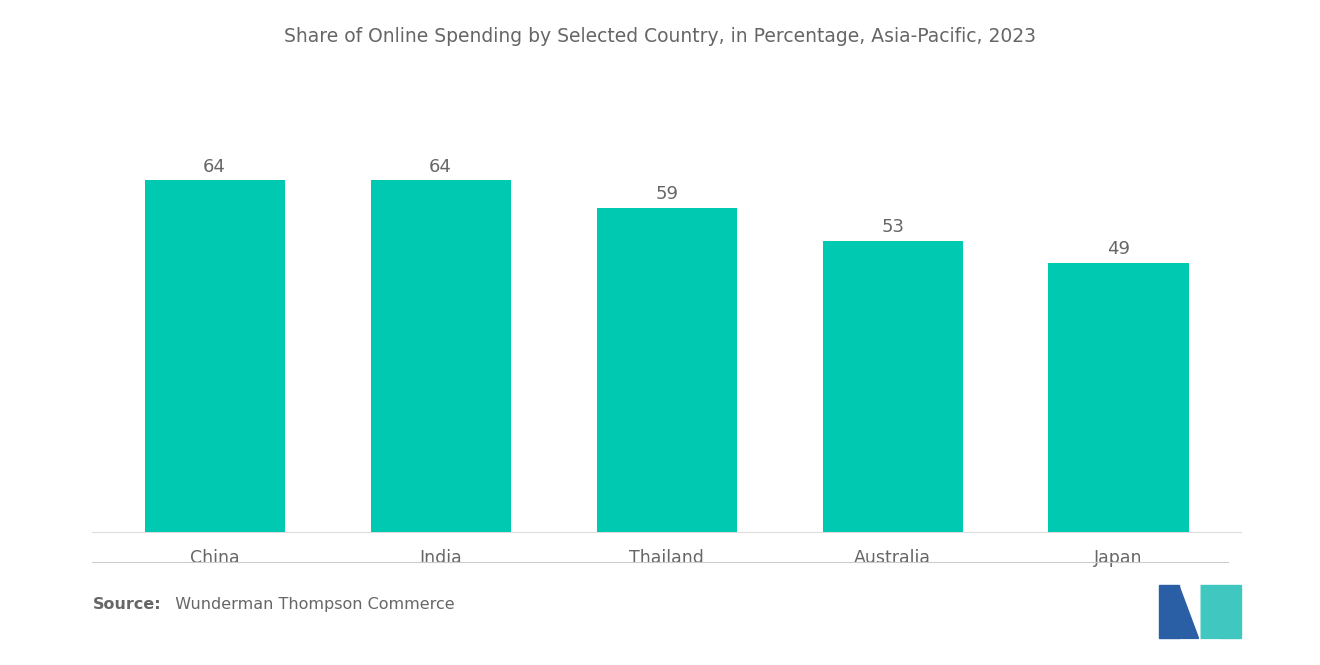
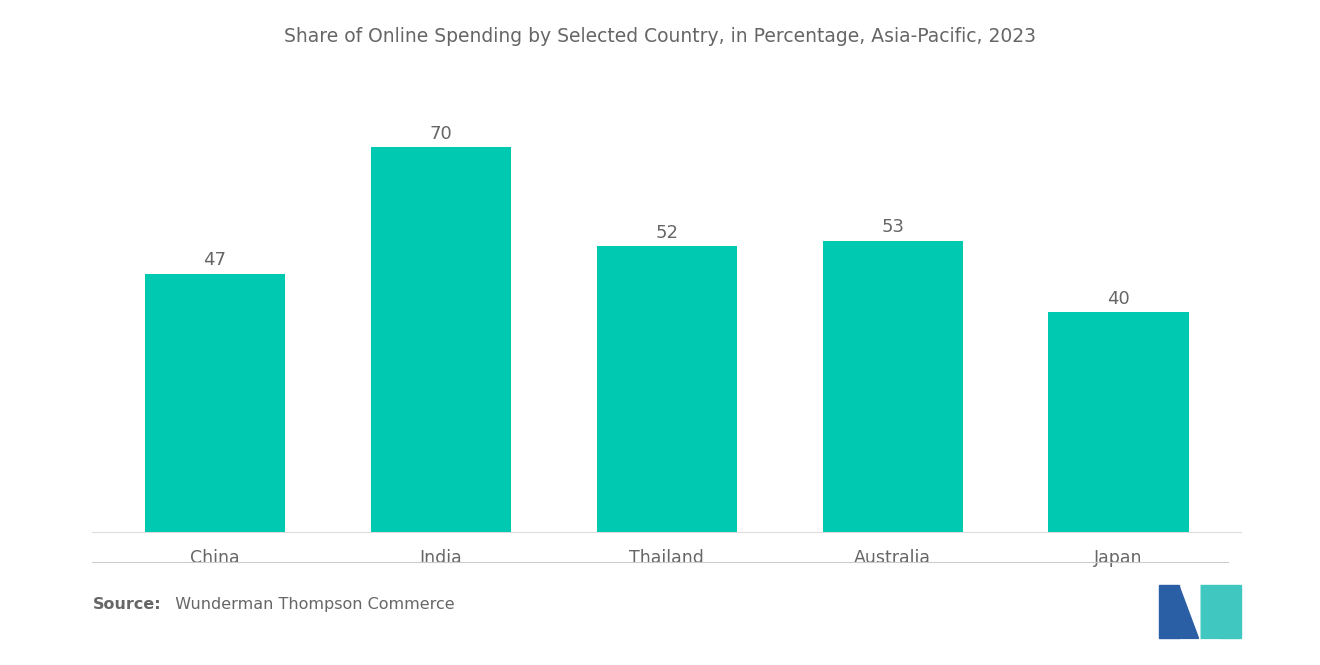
China: 64 -> 47
India: 64 -> 70
Thailand: 59 -> 52
Japan: 49 -> 40
